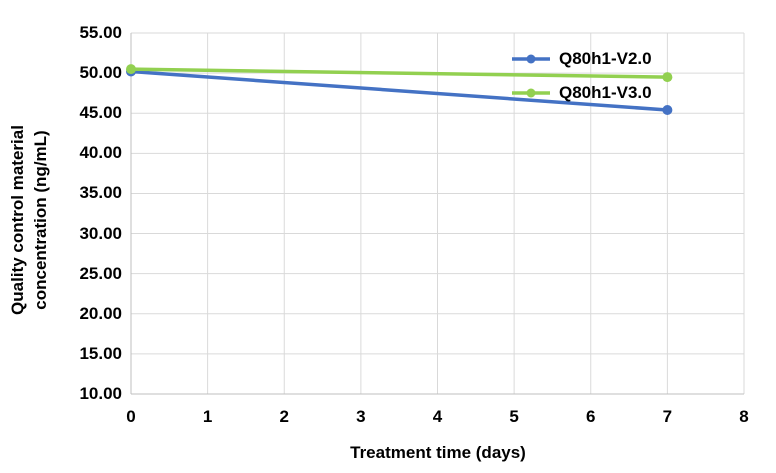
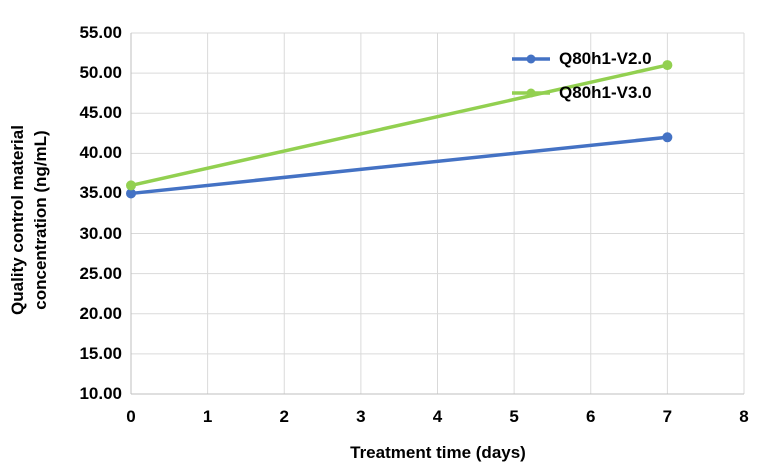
Q80h1-V2.0/0: 50 -> 35
Q80h1-V3.0/0: 50 -> 36
Q80h1-V2.0/7: 45 -> 42
Q80h1-V3.0/7: 50 -> 51
